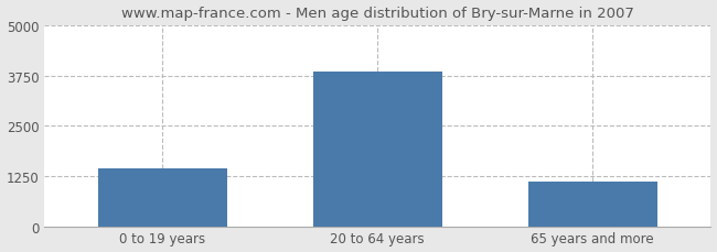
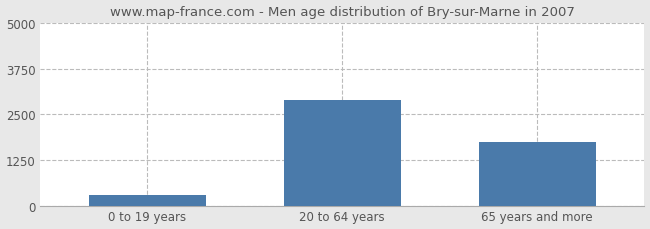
0 to 19 years: 1450 -> 300
20 to 64 years: 3850 -> 2900
65 years and more: 1100 -> 1750
